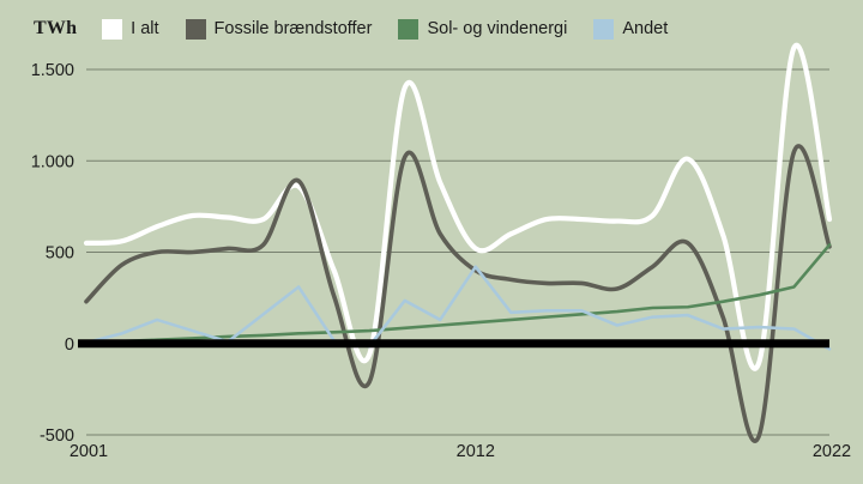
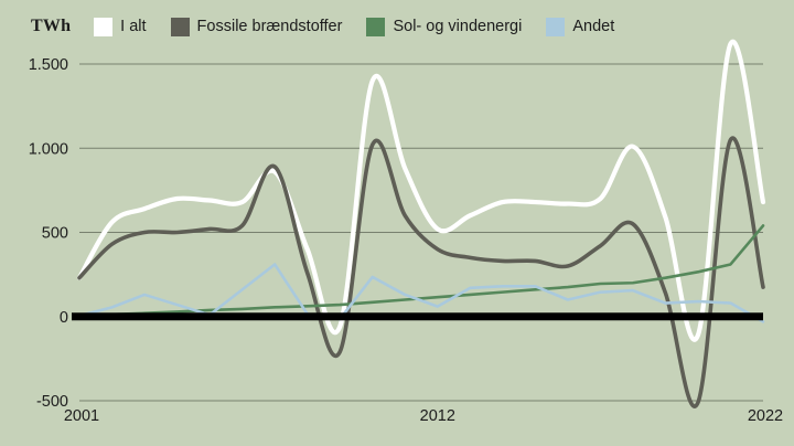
I alt/2001: 550 -> 230
Andet/2012: 420 -> 60
Fossile brændstoffer/2022: 530 -> 180
